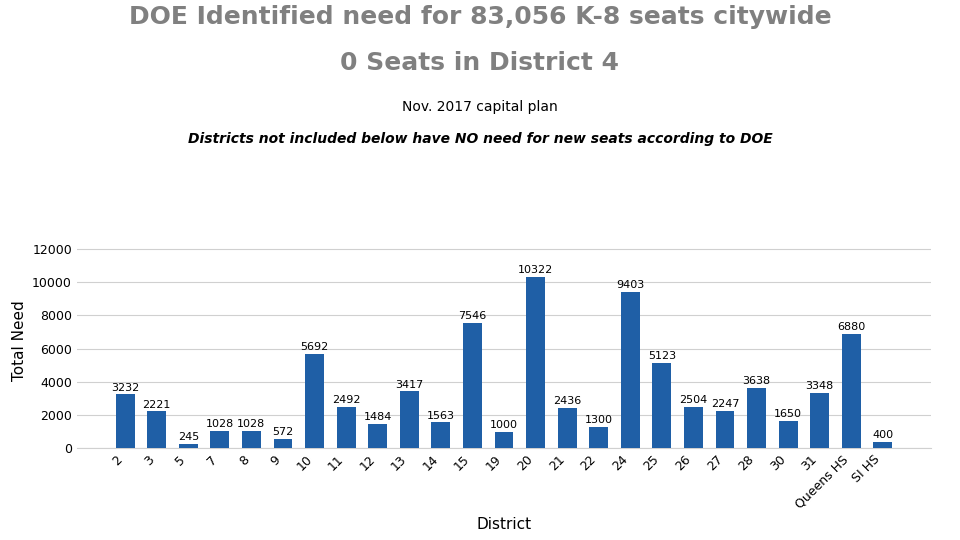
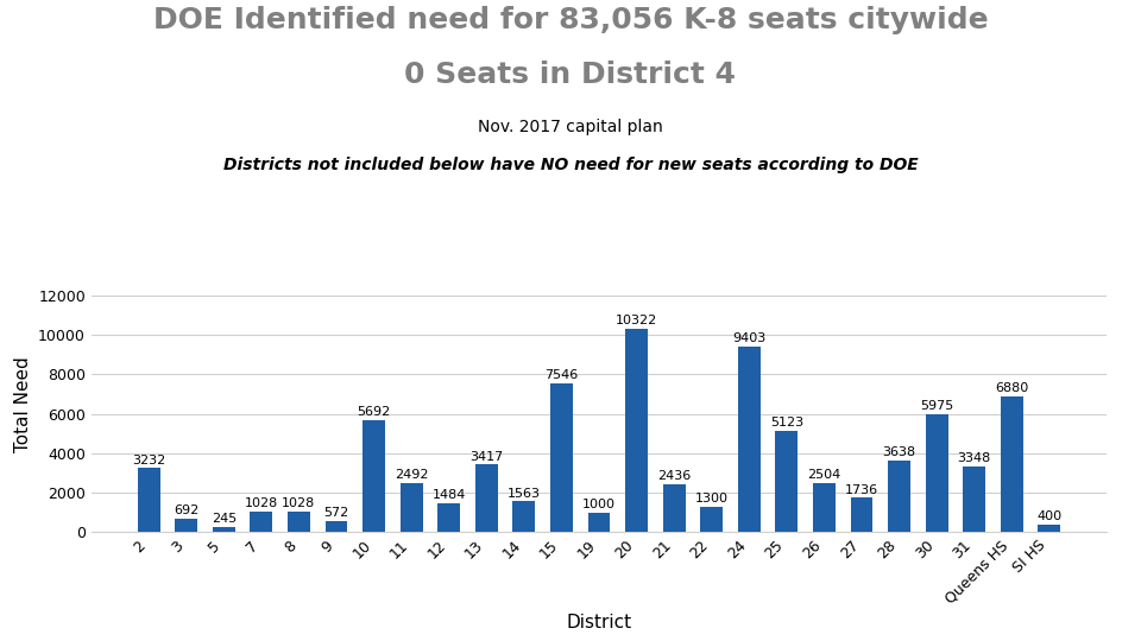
3: 2221 -> 692
27: 2247 -> 1736
30: 1650 -> 5975
